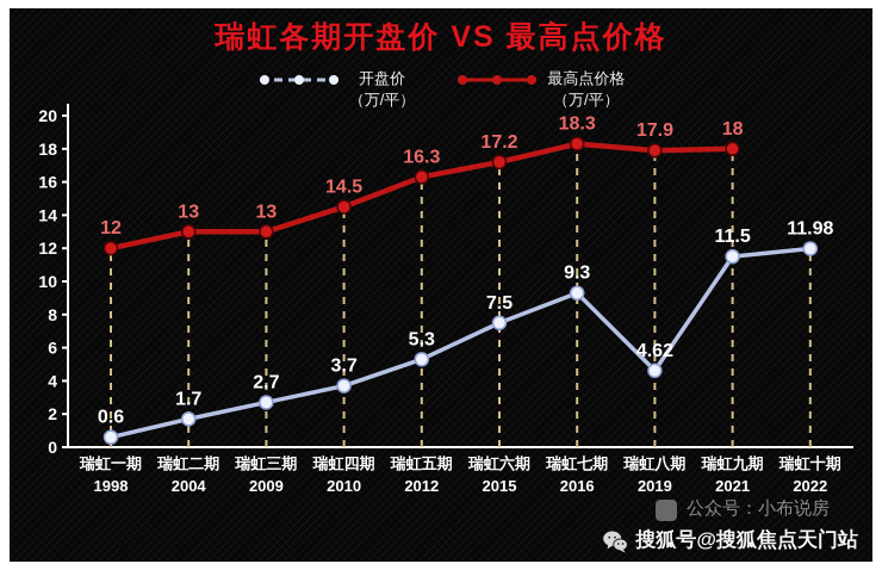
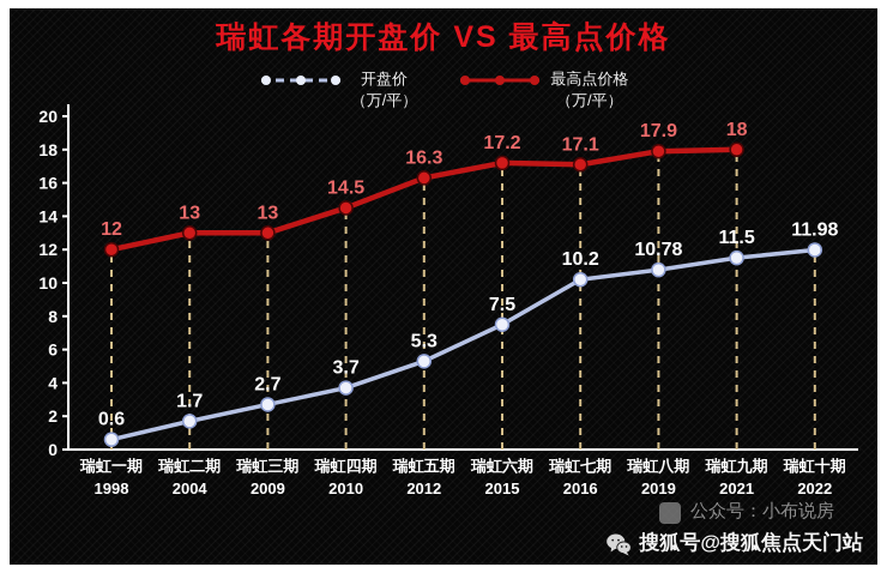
开盘价（万/平）/瑞虹七期: 9.3 -> 10.2
最高点价格（万/平）/瑞虹七期: 18.3 -> 17.1
开盘价（万/平）/瑞虹八期: 4.62 -> 10.78
